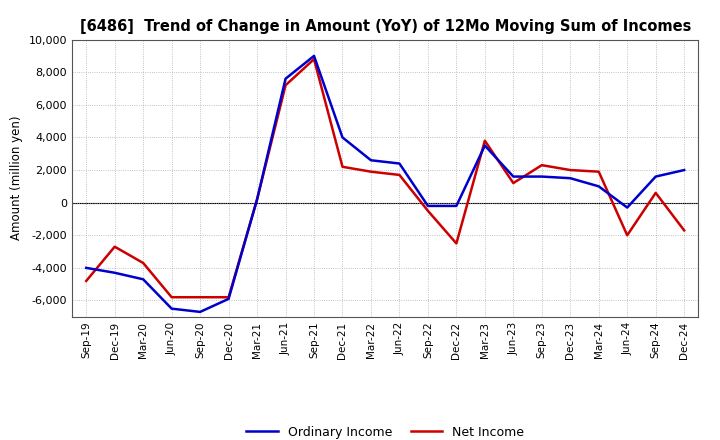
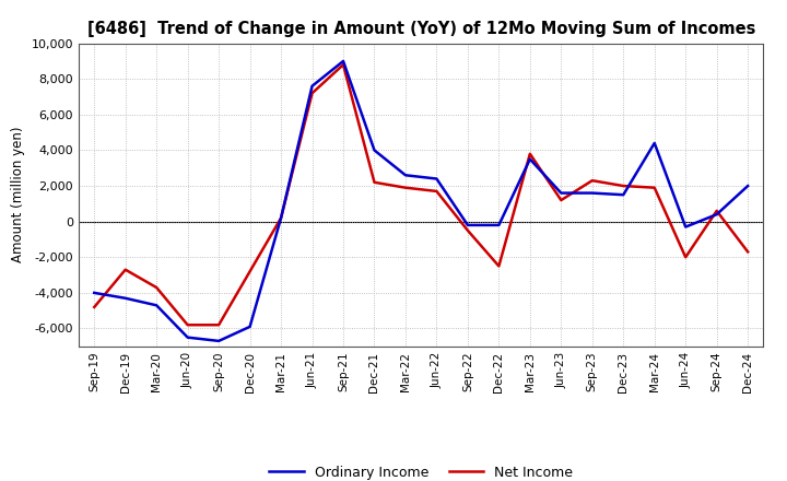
Net Income/Dec-20: -5,800 -> -2,800
Ordinary Income/Mar-24: 1,000 -> 4,400
Ordinary Income/Sep-24: 1,600 -> 400
